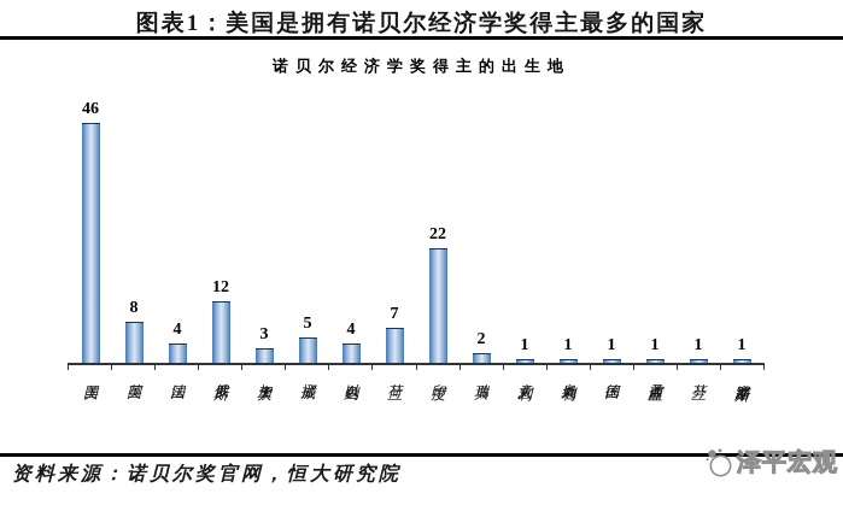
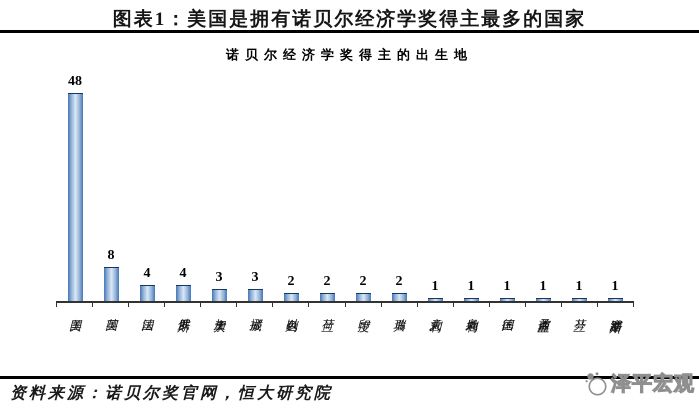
美国: 46 -> 48
俄罗斯: 12 -> 4
挪威: 5 -> 3
以色列: 4 -> 2
荷兰: 7 -> 2
印度: 22 -> 2
